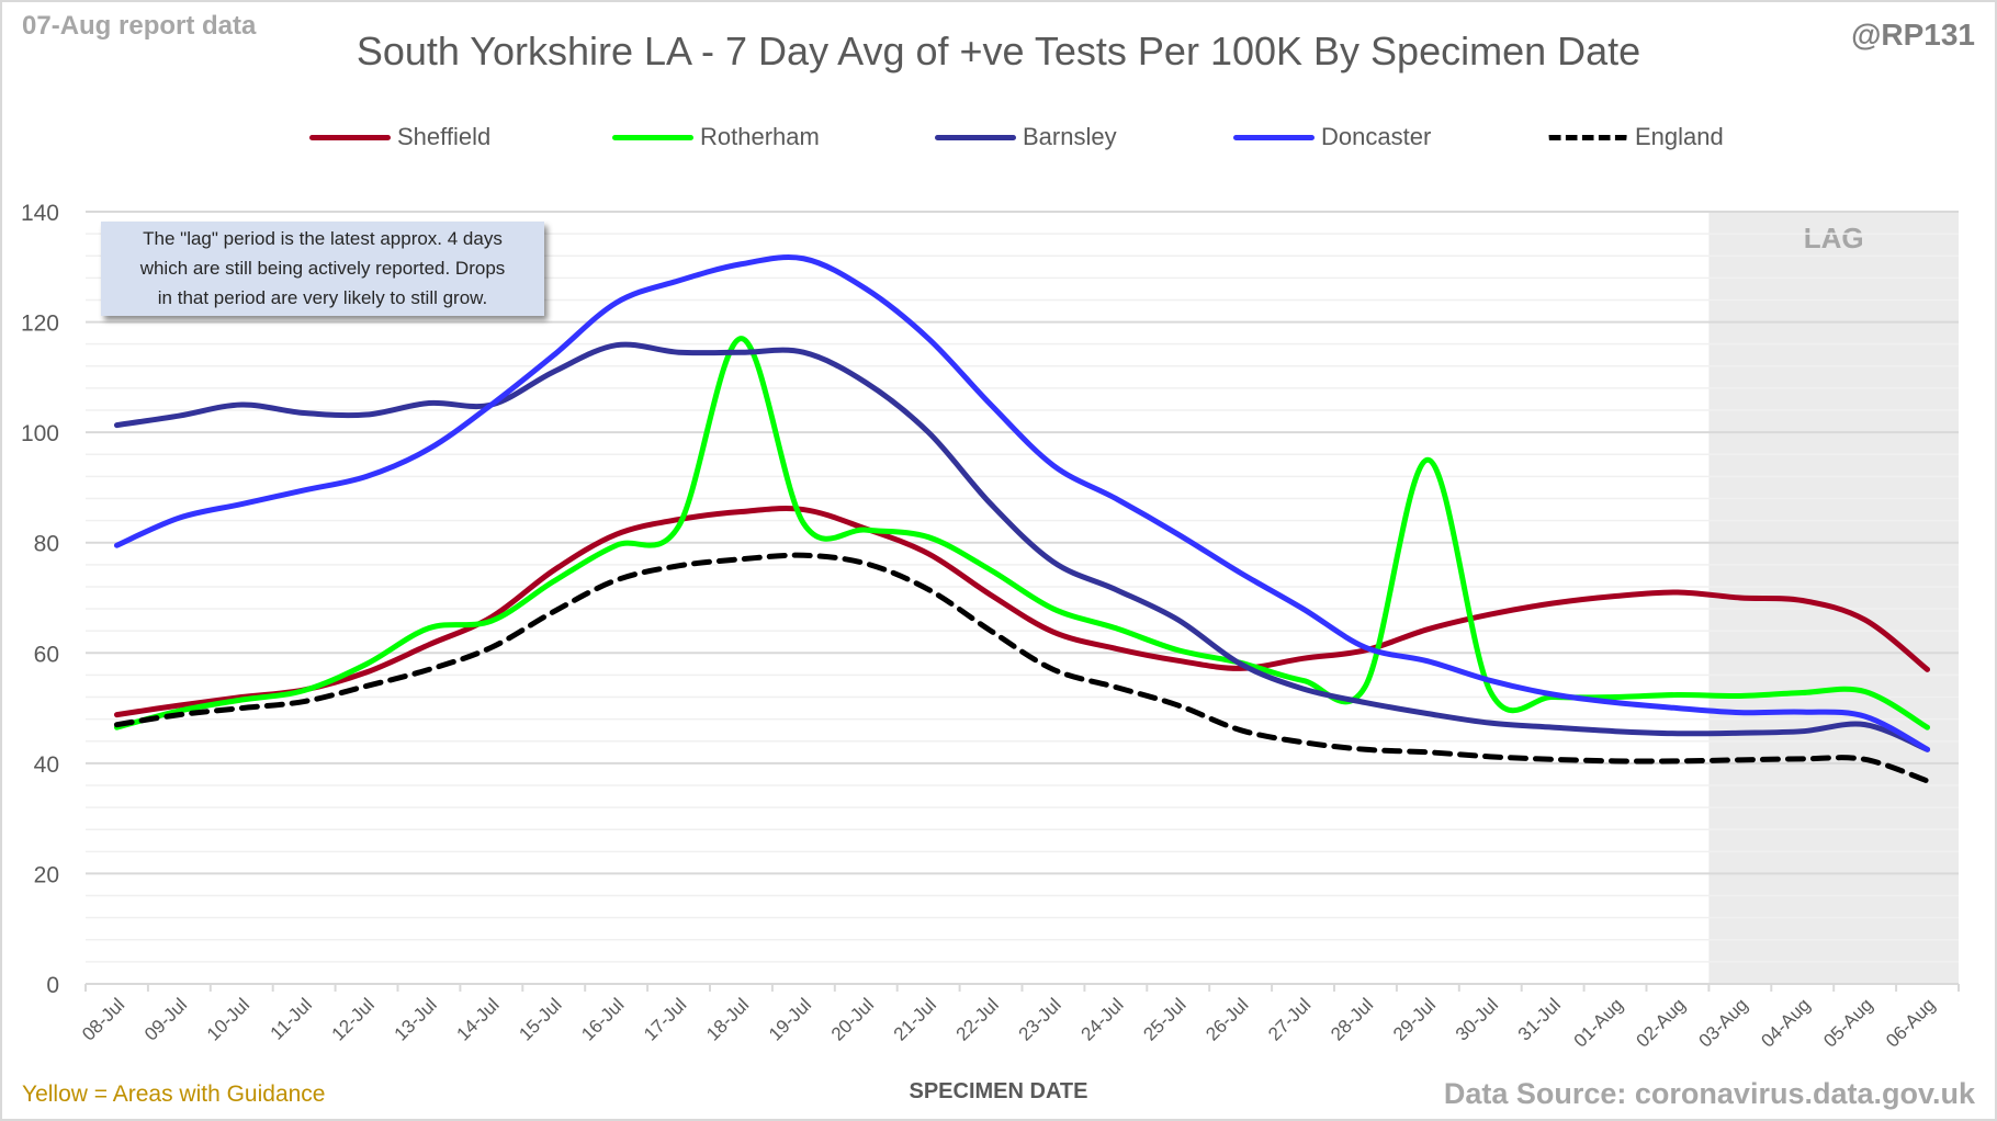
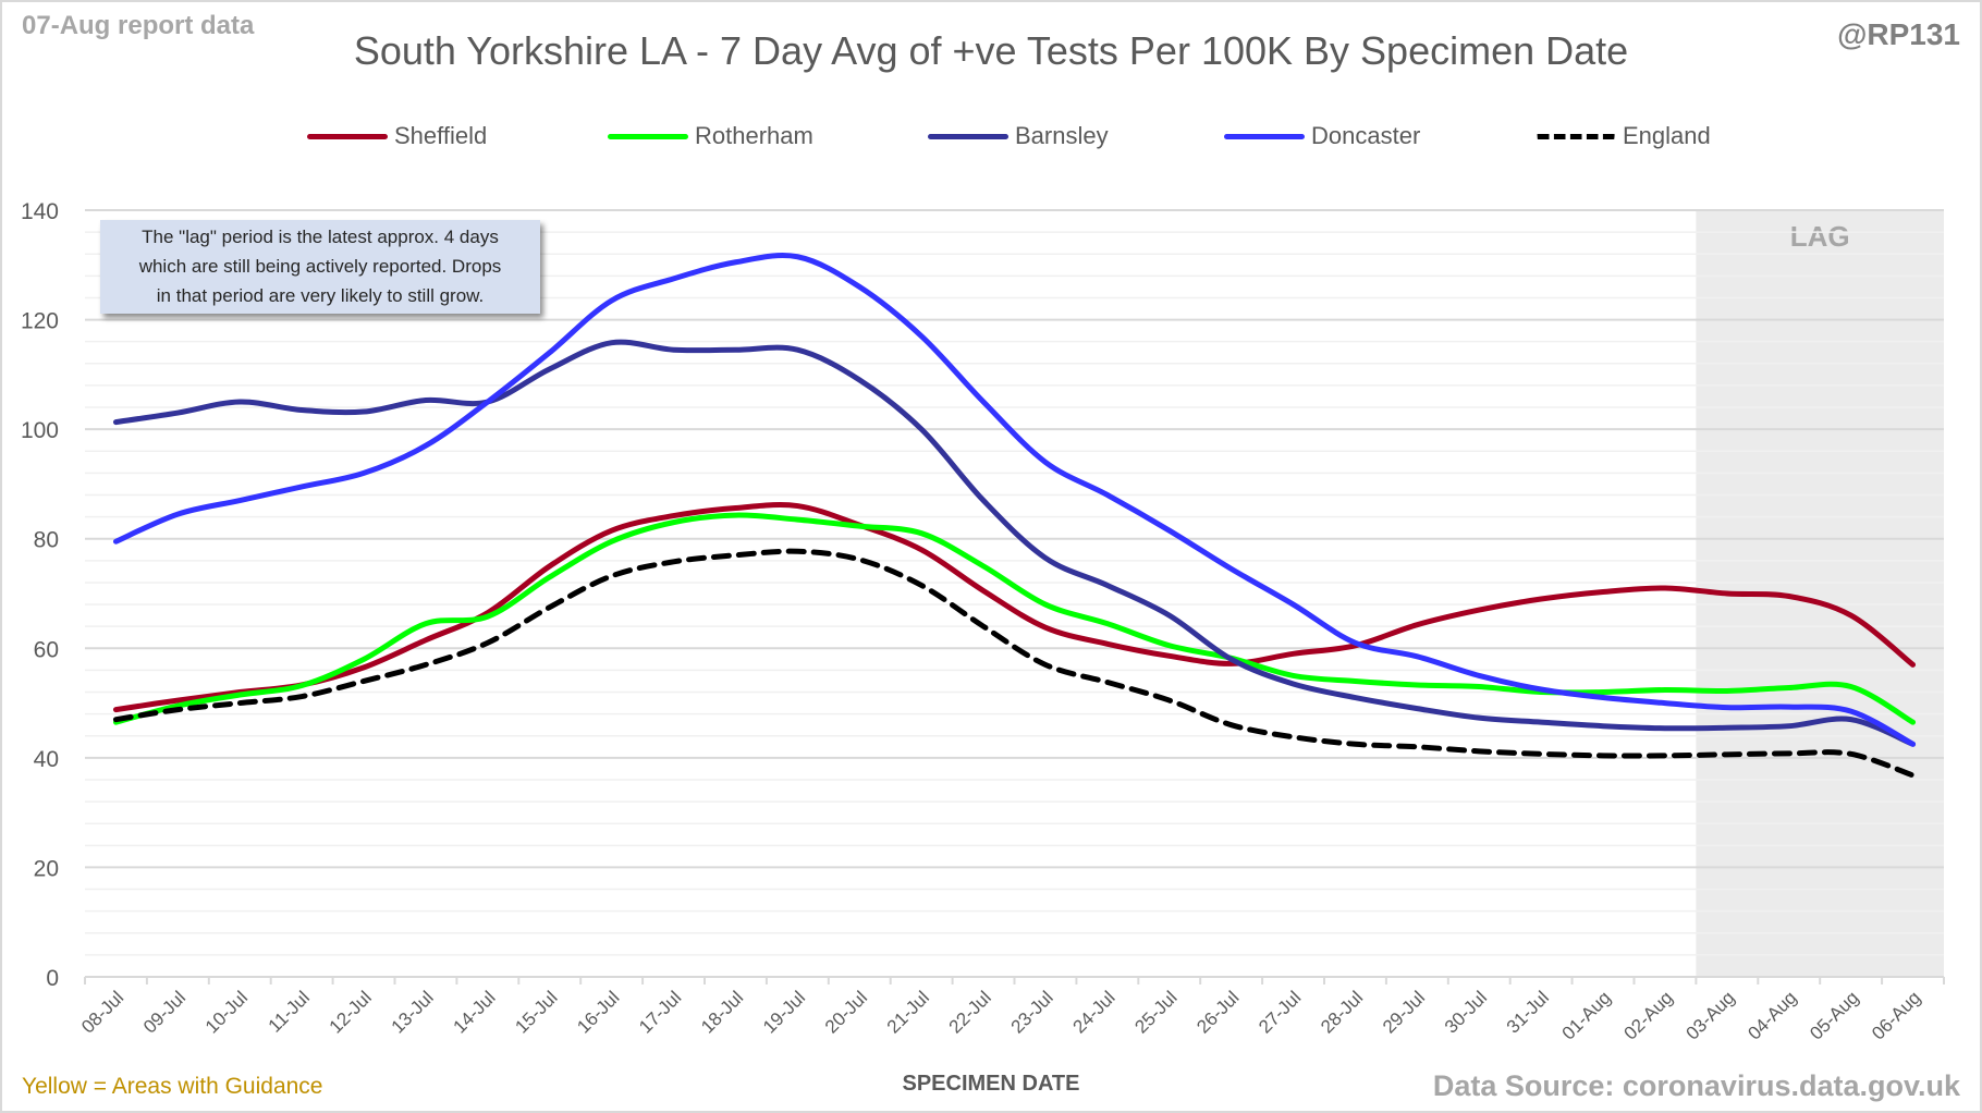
Rotherham/18-Jul: 117 -> 84
Rotherham/29-Jul: 95 -> 53
